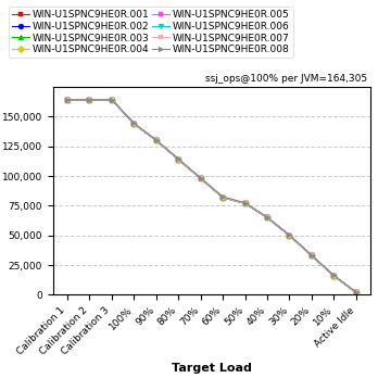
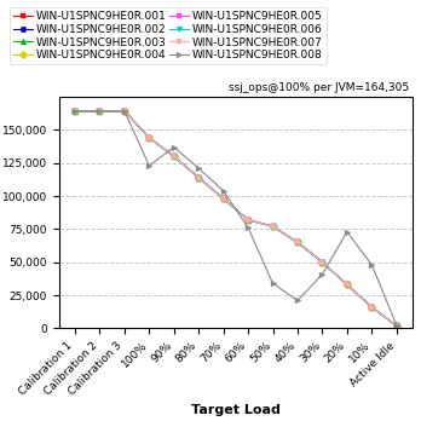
WIN-U1SPNC9HE0R.008/100%: 144,000 -> 123,000
WIN-U1SPNC9HE0R.008/90%: 130,000 -> 137,000
WIN-U1SPNC9HE0R.008/80%: 114,000 -> 121,000
WIN-U1SPNC9HE0R.008/70%: 98,000 -> 104,000
WIN-U1SPNC9HE0R.008/60%: 82,000 -> 76,000
WIN-U1SPNC9HE0R.008/50%: 78,000 -> 34,000
WIN-U1SPNC9HE0R.008/40%: 66,000 -> 21,000
WIN-U1SPNC9HE0R.008/30%: 50,000 -> 41,000
WIN-U1SPNC9HE0R.008/20%: 34,000 -> 73,000
WIN-U1SPNC9HE0R.008/10%: 16,000 -> 48,000
